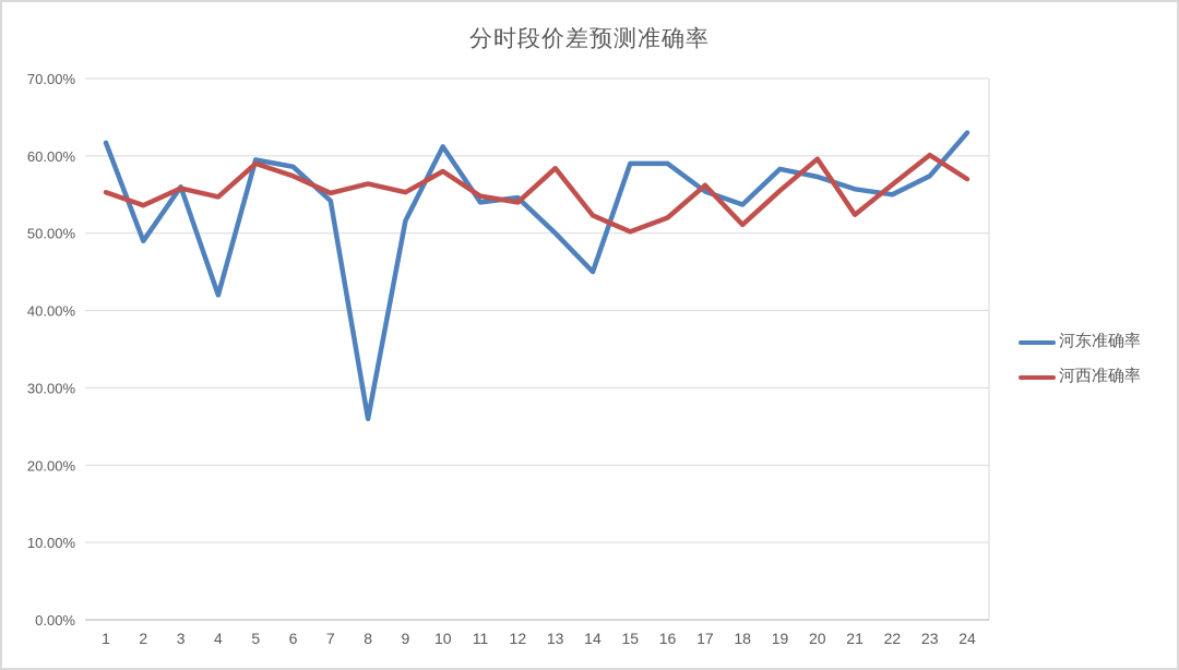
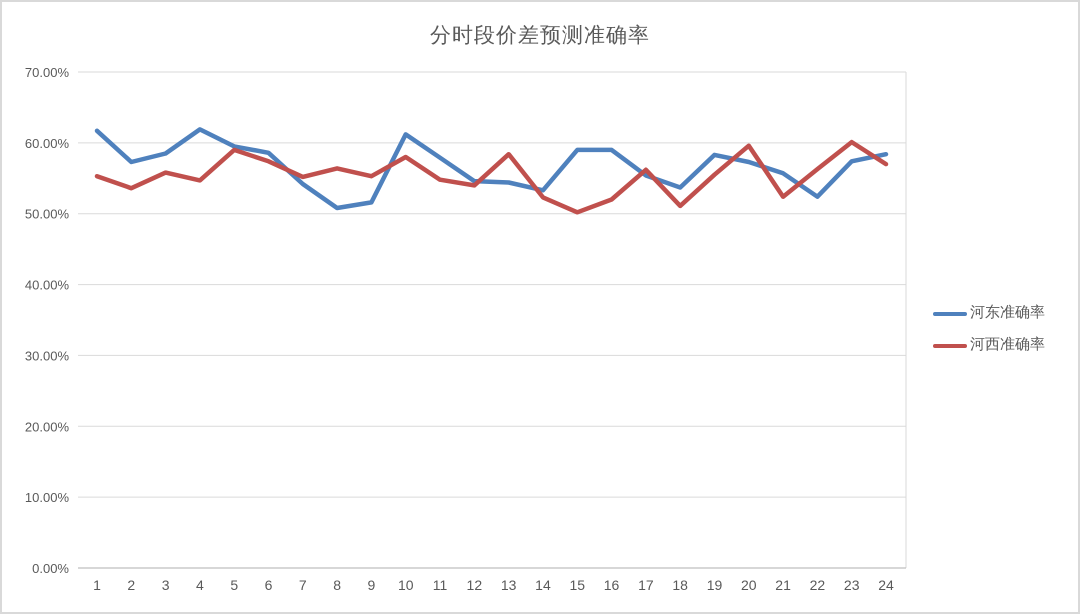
河东准确率/2: 49% -> 57%
河东准确率/3: 56% -> 58%
河东准确率/4: 42% -> 62%
河东准确率/8: 26% -> 51%
河东准确率/11: 54% -> 58%
河东准确率/13: 50% -> 54%
河东准确率/14: 45% -> 53%
河东准确率/22: 55% -> 52%
河东准确率/24: 63% -> 58%
